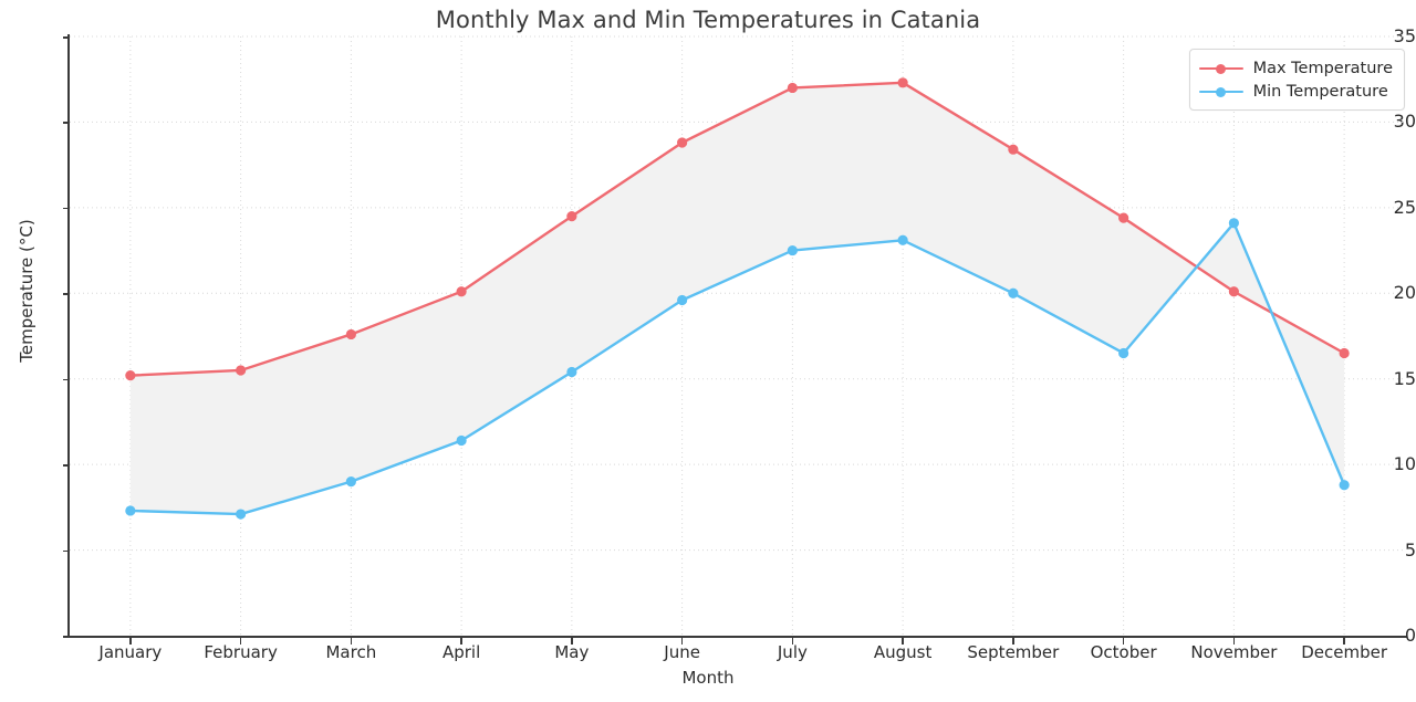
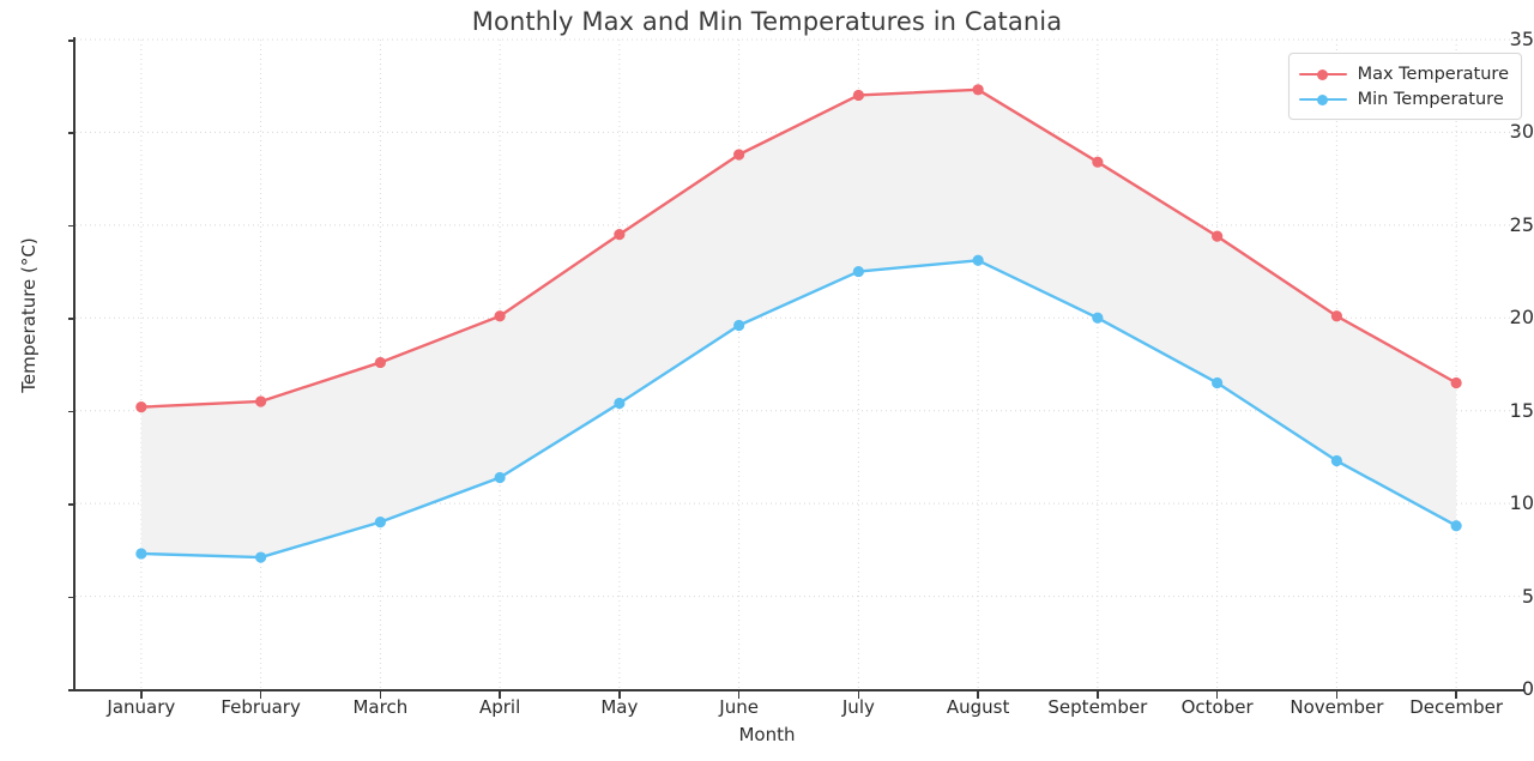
Min Temperature/November: 24.1 -> 12.3
